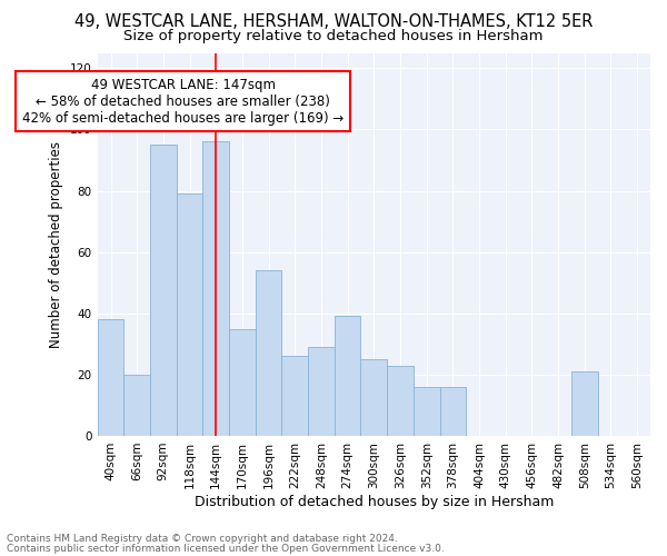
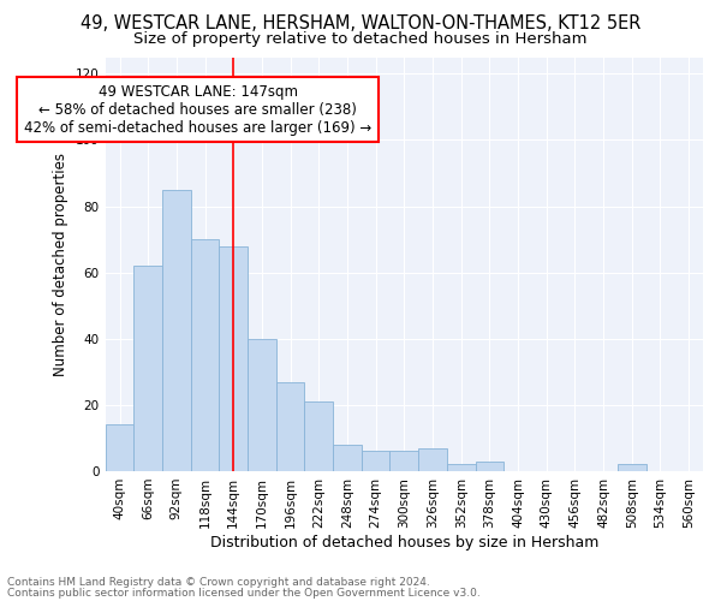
40sqm: 38 -> 14
66sqm: 20 -> 62
92sqm: 95 -> 85
118sqm: 79 -> 70
144sqm: 96 -> 68
170sqm: 35 -> 40
196sqm: 54 -> 27
222sqm: 26 -> 21
248sqm: 29 -> 8
274sqm: 39 -> 6
300sqm: 25 -> 6
326sqm: 23 -> 7
352sqm: 16 -> 2
378sqm: 16 -> 3
508sqm: 21 -> 2
